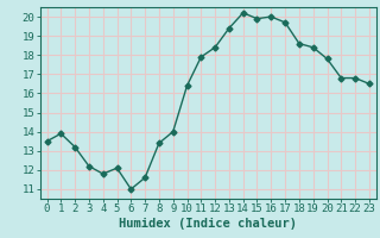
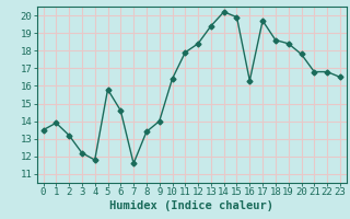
5: 12.1 -> 15.8
6: 11.0 -> 14.6
16: 20.0 -> 16.3
